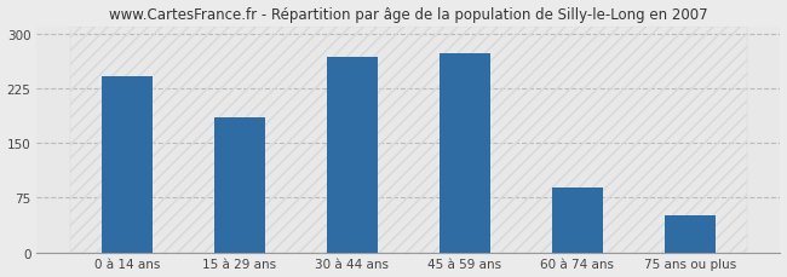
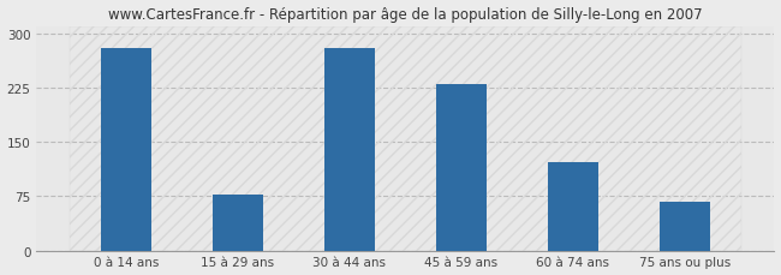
0 à 14 ans: 242 -> 280
15 à 29 ans: 185 -> 78
30 à 44 ans: 268 -> 280
45 à 59 ans: 272 -> 230
60 à 74 ans: 88 -> 122
75 ans ou plus: 50 -> 68
